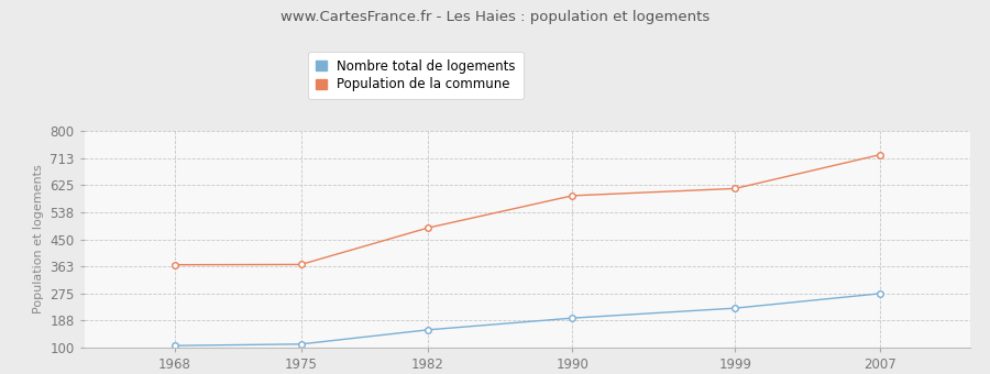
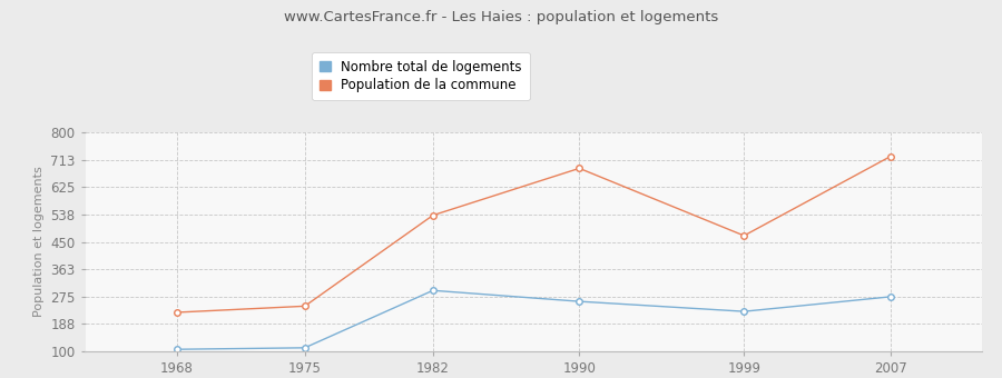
Population de la commune/1968: 368 -> 225
Population de la commune/1975: 369 -> 245
Nombre total de logements/1982: 158 -> 295
Population de la commune/1982: 487 -> 535
Nombre total de logements/1990: 196 -> 260
Population de la commune/1990: 591 -> 685
Population de la commune/1999: 614 -> 470
